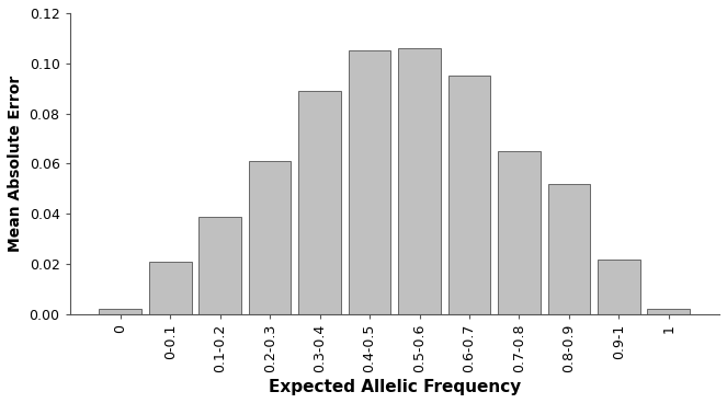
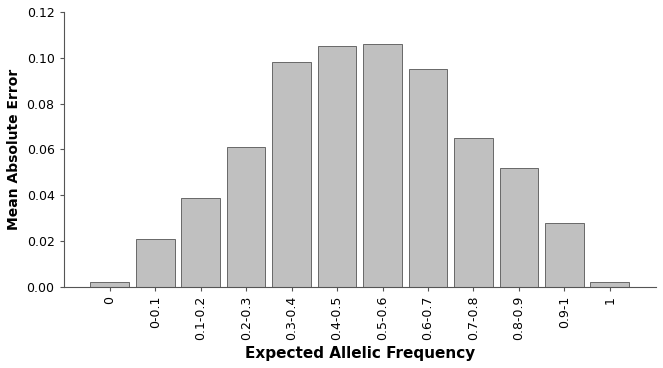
0.3-0.4: 0.089 -> 0.098
0.9-1: 0.022 -> 0.028
